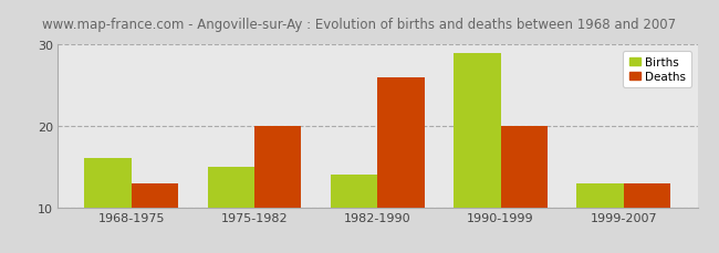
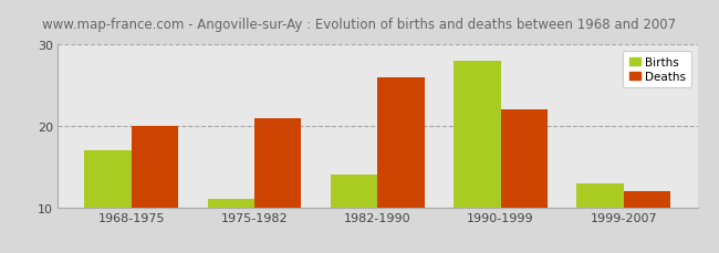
Births/1968-1975: 16 -> 17
Deaths/1968-1975: 13 -> 20
Births/1975-1982: 15 -> 11
Deaths/1975-1982: 20 -> 21
Births/1990-1999: 29 -> 28
Deaths/1990-1999: 20 -> 22
Deaths/1999-2007: 13 -> 12
